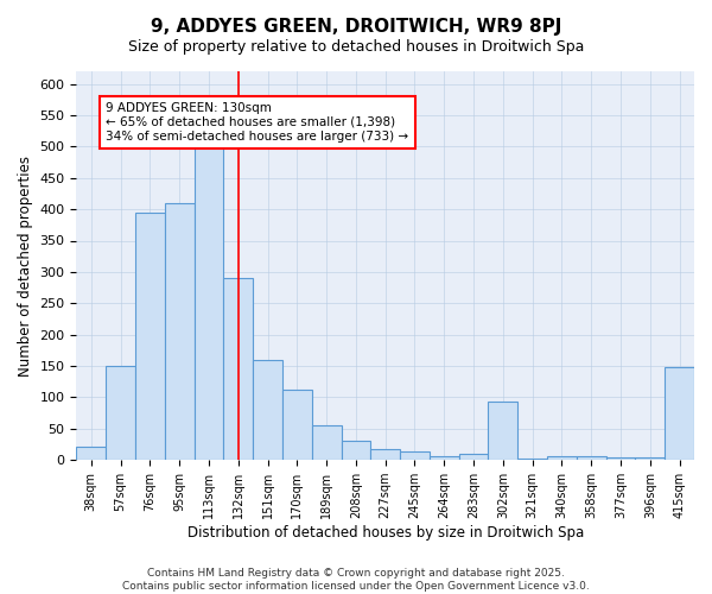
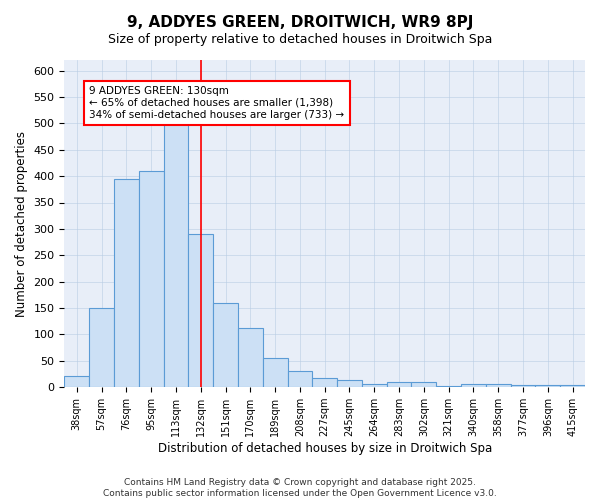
302sqm: 94 -> 10
415sqm: 148 -> 4
